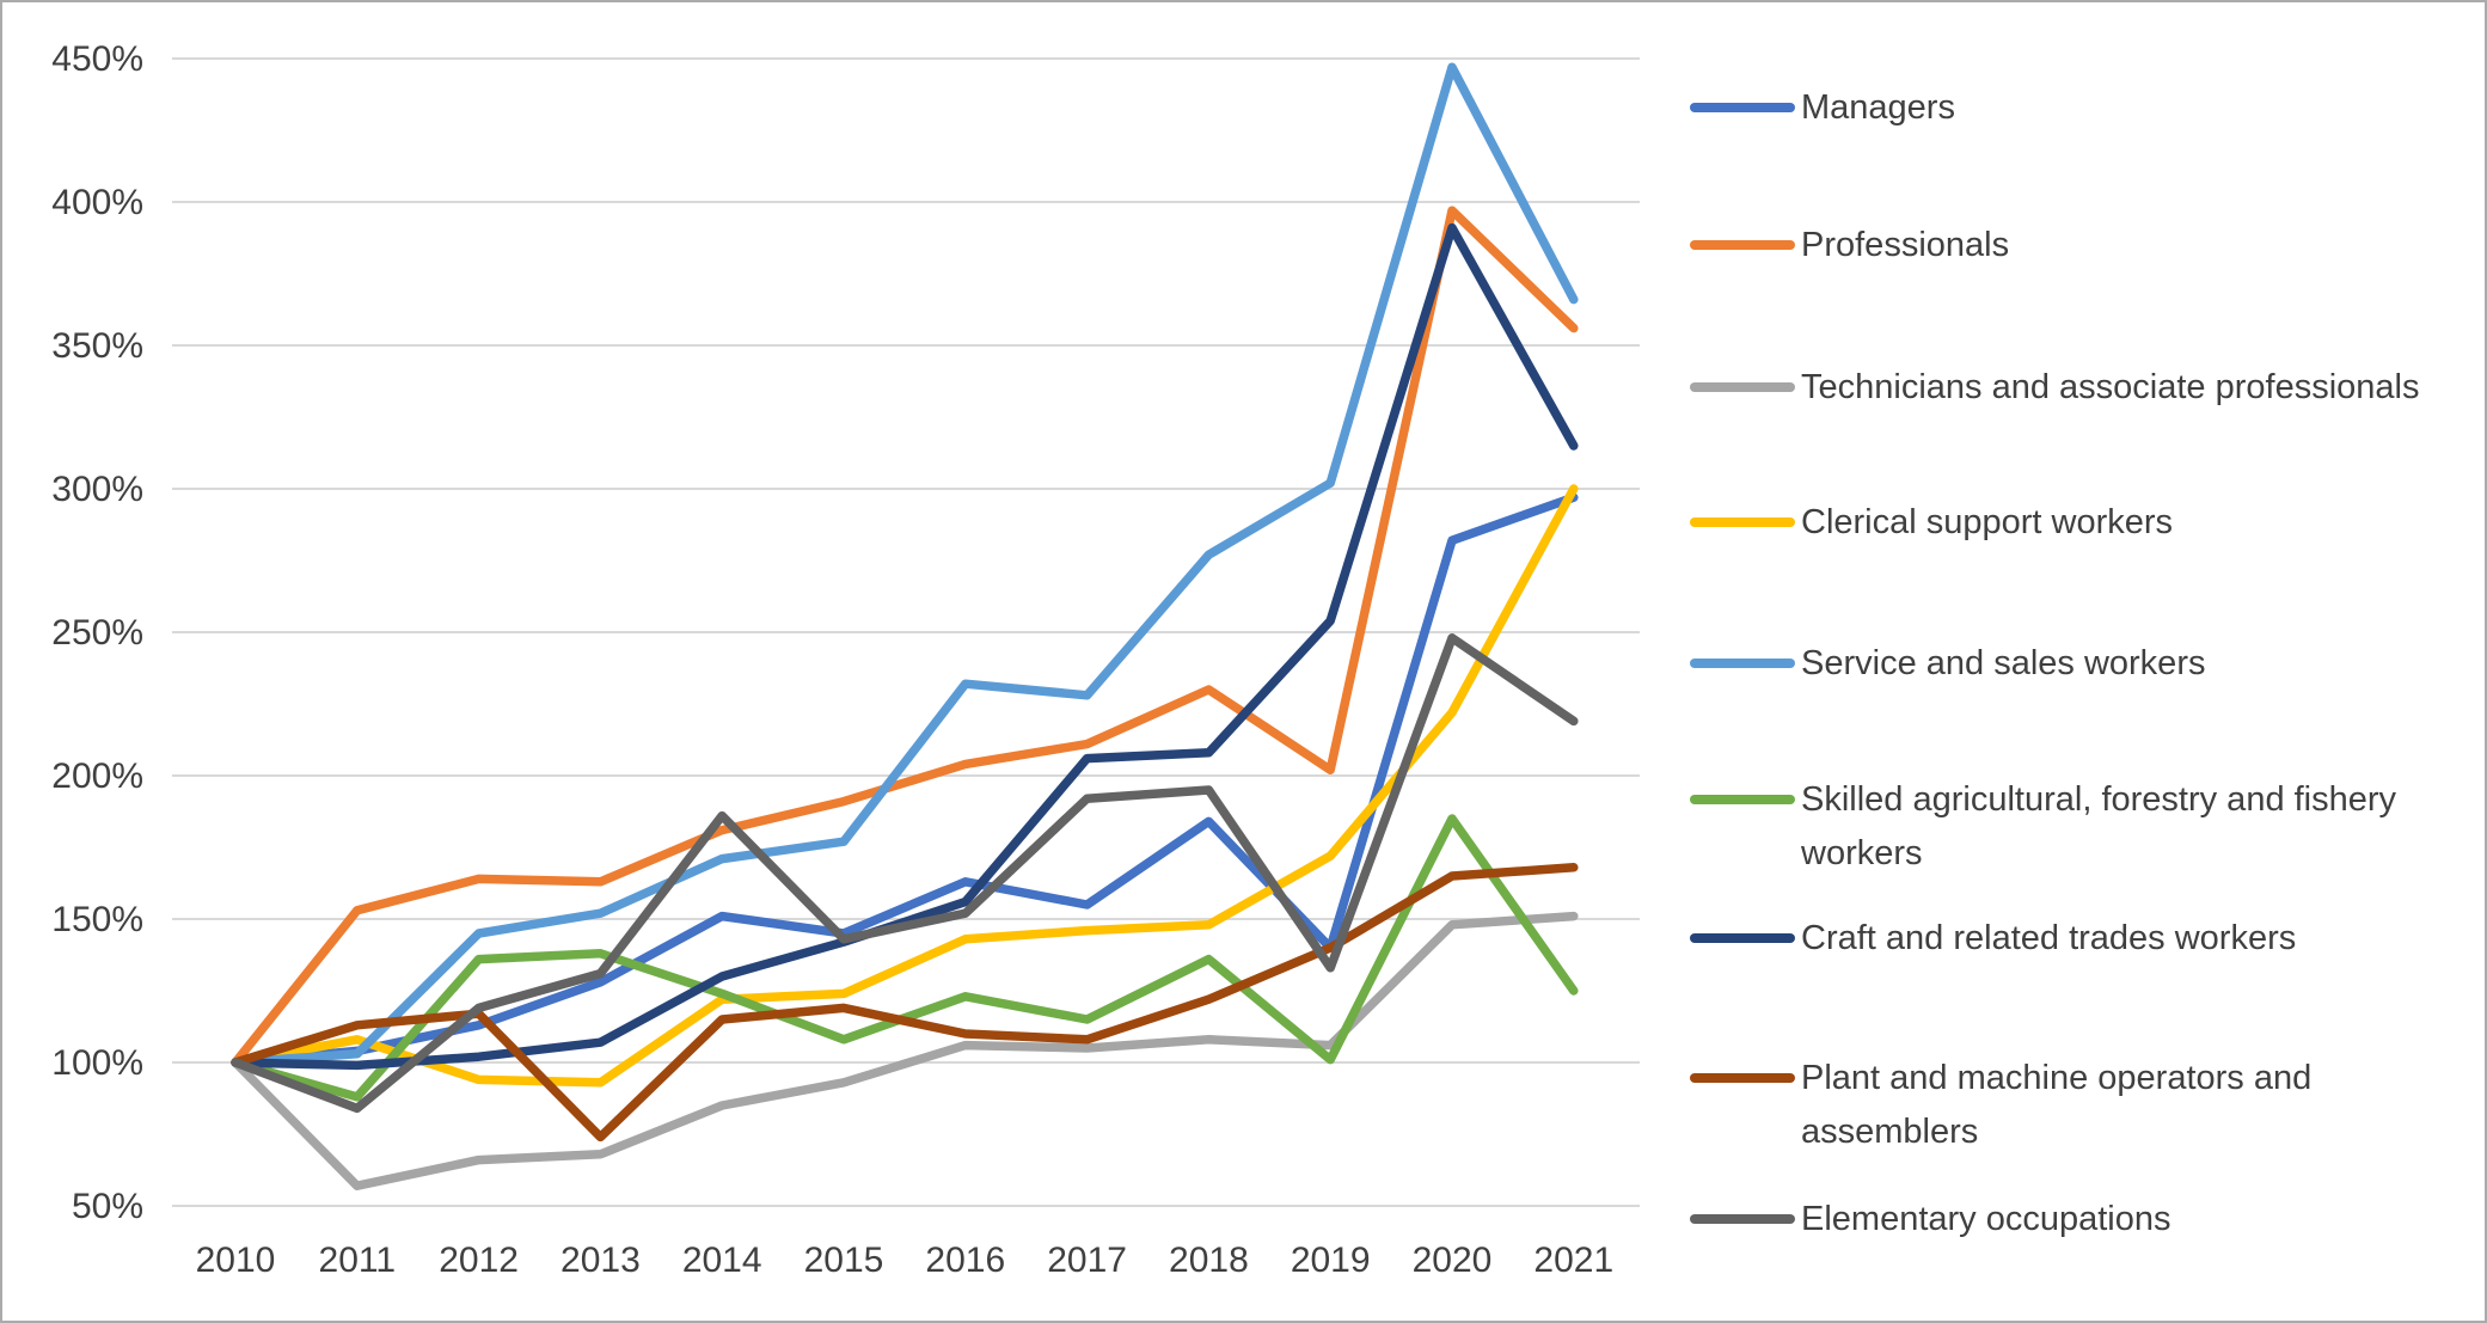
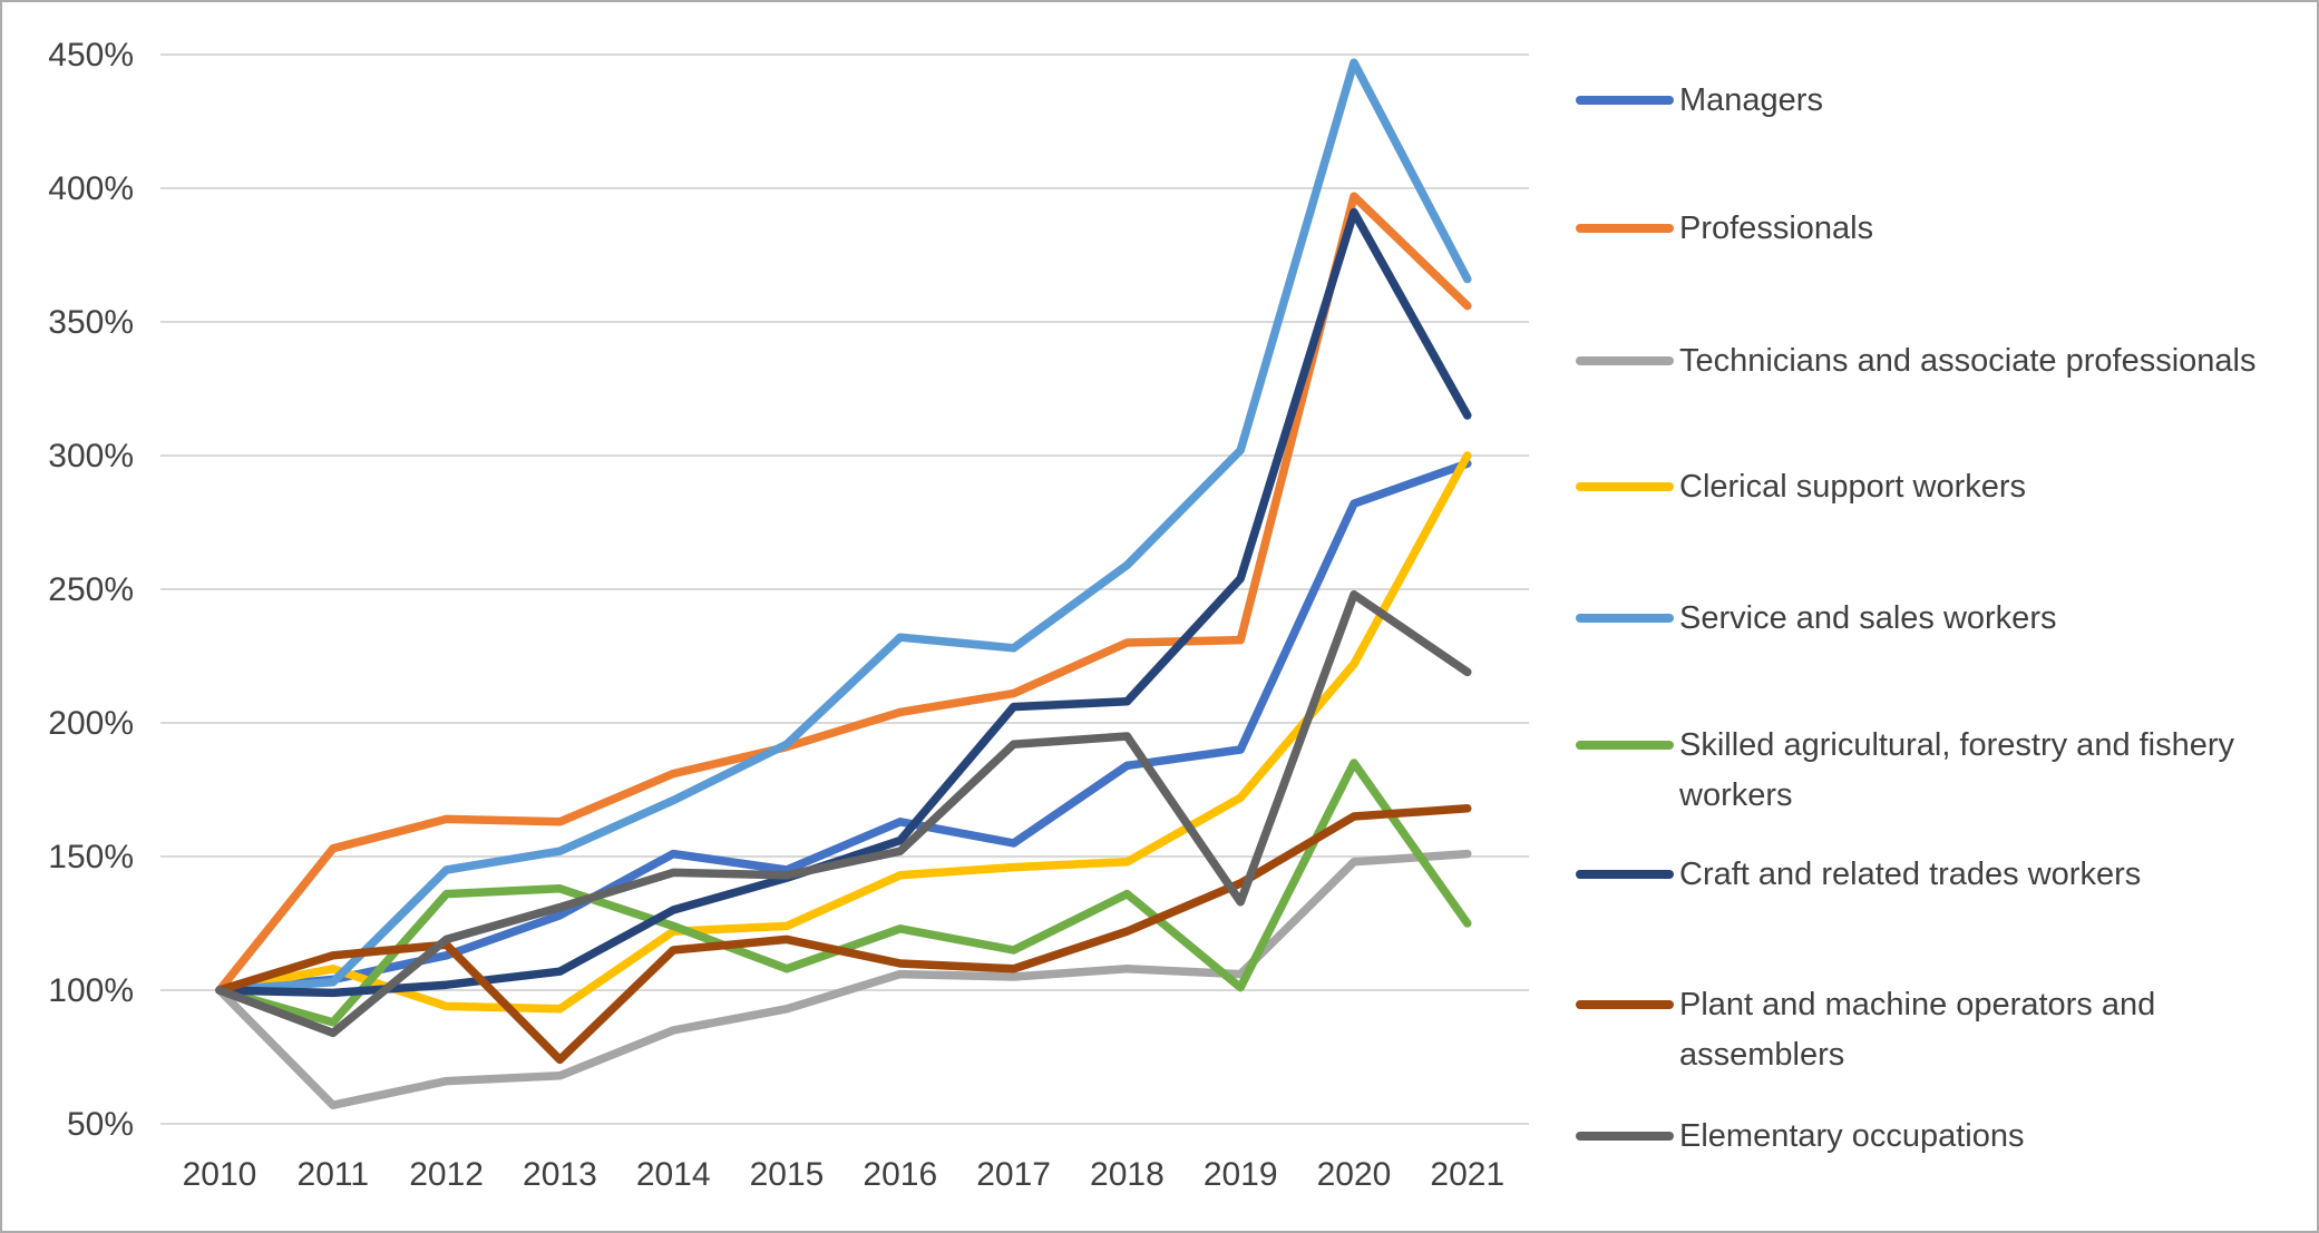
Elementary occupations/2014: 186% -> 144%
Service and sales workers/2015: 177% -> 192%
Service and sales workers/2018: 277% -> 259%
Managers/2019: 140% -> 190%
Professionals/2019: 202% -> 231%
